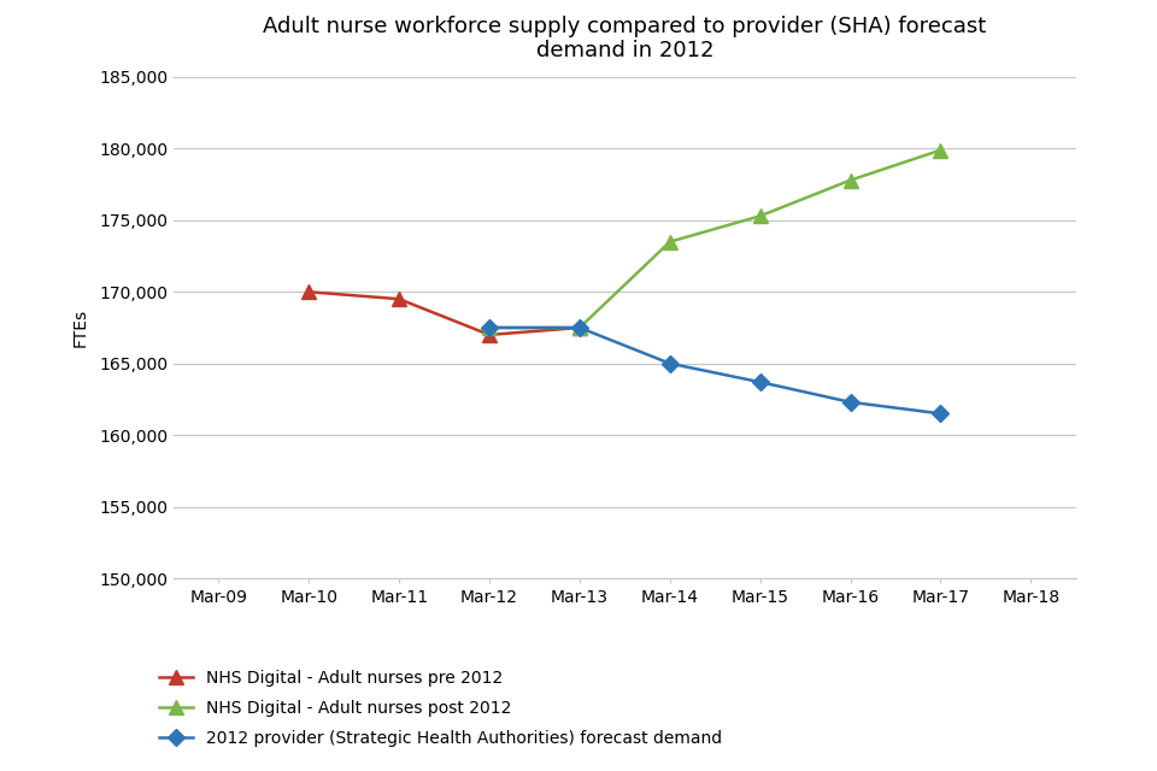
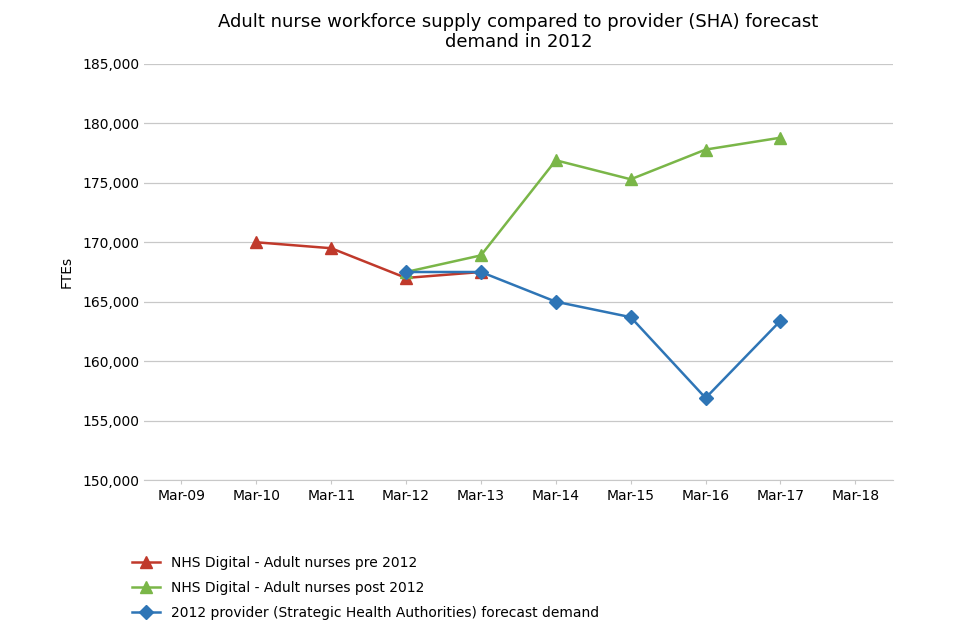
NHS Digital - Adult nurses post 2012/Mar-13: 167,500 -> 168,900
NHS Digital - Adult nurses post 2012/Mar-14: 173,500 -> 176,900
2012 provider (Strategic Health Authorities) forecast demand/Mar-16: 162,300 -> 156,900
NHS Digital - Adult nurses post 2012/Mar-17: 179,900 -> 178,800
2012 provider (Strategic Health Authorities) forecast demand/Mar-17: 161,500 -> 163,400
